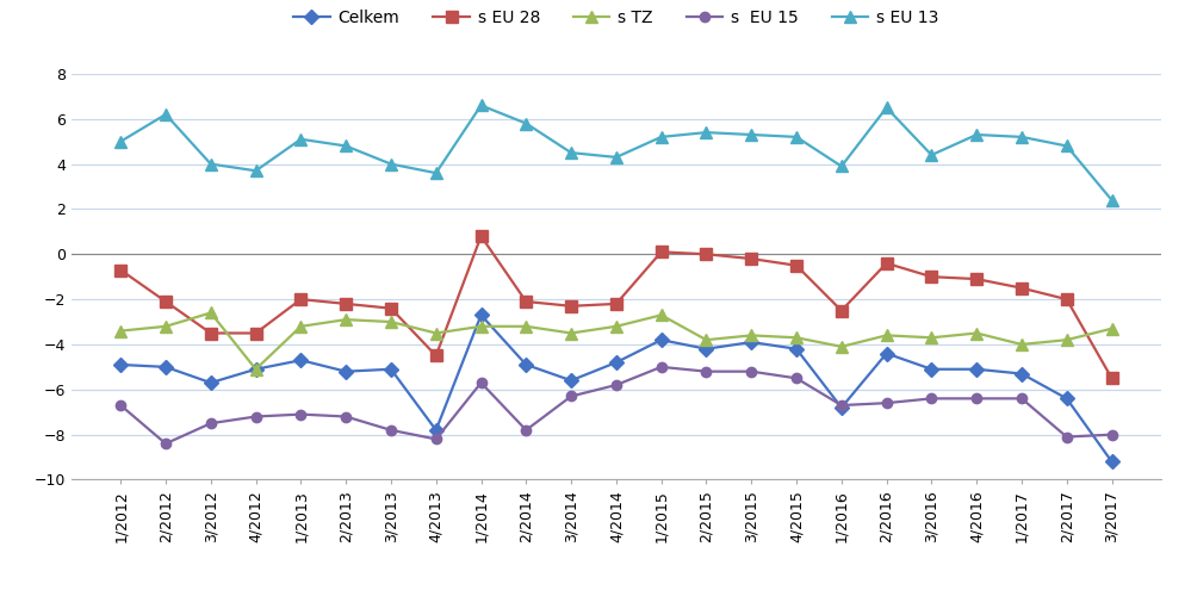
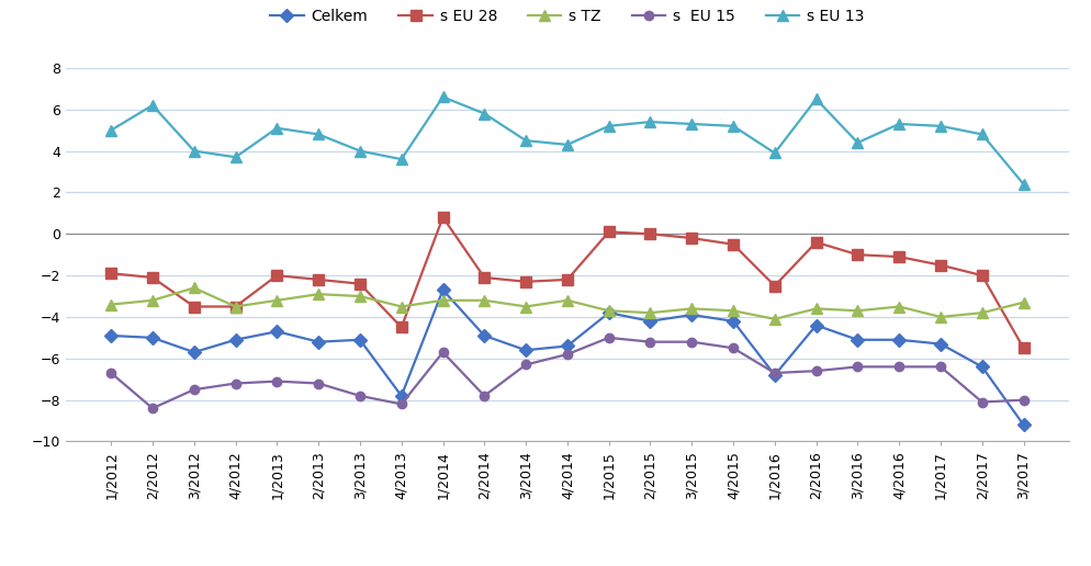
s EU 28/1/2012: -0.7 -> -1.9
s TZ/4/2012: -5.1 -> -3.5
Celkem/4/2014: -4.8 -> -5.4
s TZ/1/2015: -2.7 -> -3.7
